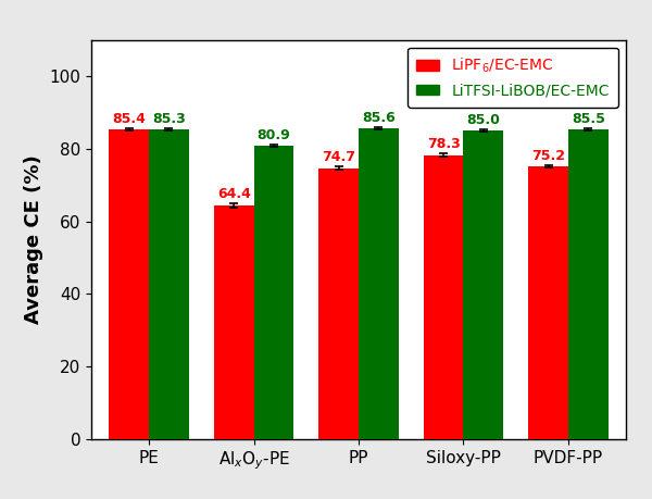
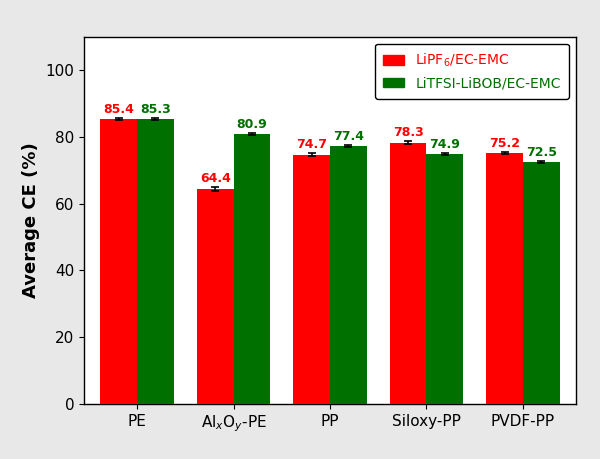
LiTFSI-LiBOB/EC-EMC/PP: 85.6 -> 77.4
LiTFSI-LiBOB/EC-EMC/Siloxy-PP: 85.0 -> 74.9
LiTFSI-LiBOB/EC-EMC/PVDF-PP: 85.5 -> 72.5
